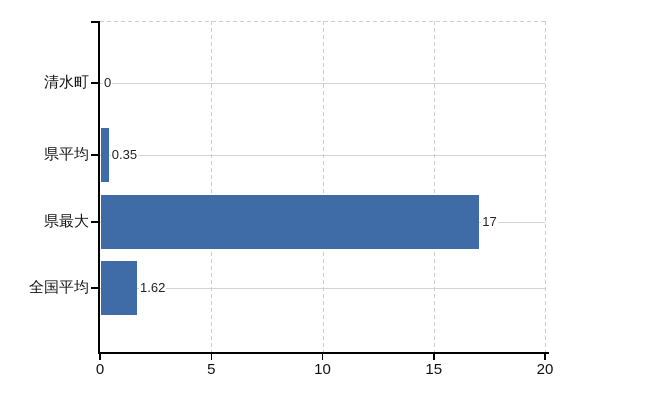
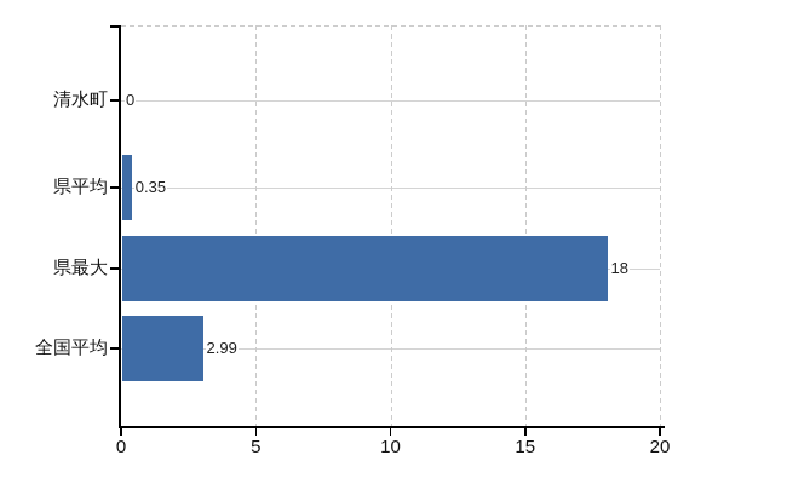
県最大: 17 -> 18
全国平均: 1.62 -> 2.99
